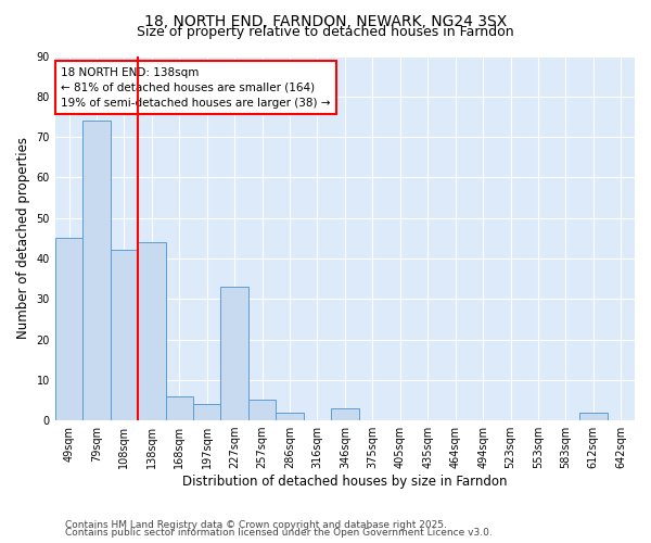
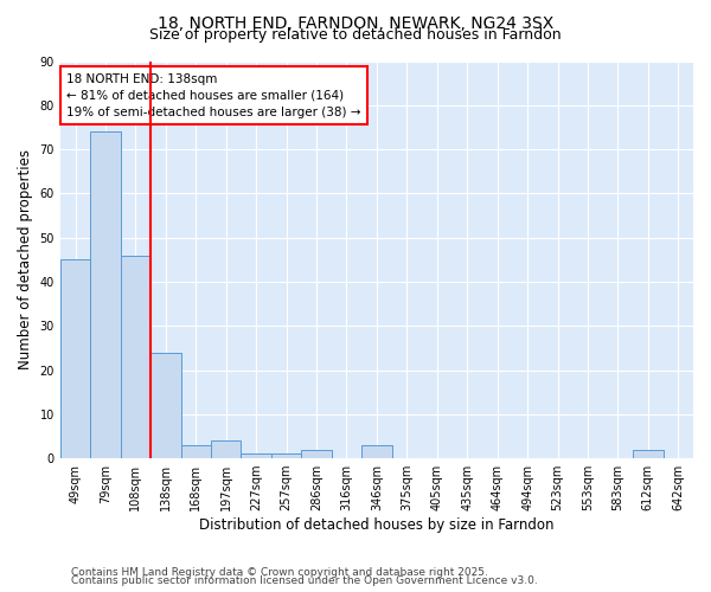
108sqm: 42 -> 46
138sqm: 44 -> 24
168sqm: 6 -> 3
227sqm: 33 -> 1
257sqm: 5 -> 1
